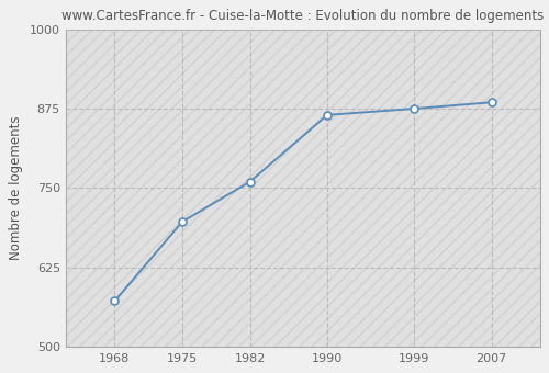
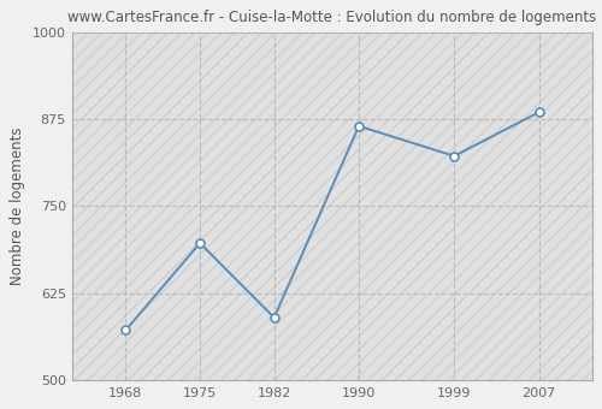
1982: 760 -> 590
1999: 875 -> 822
